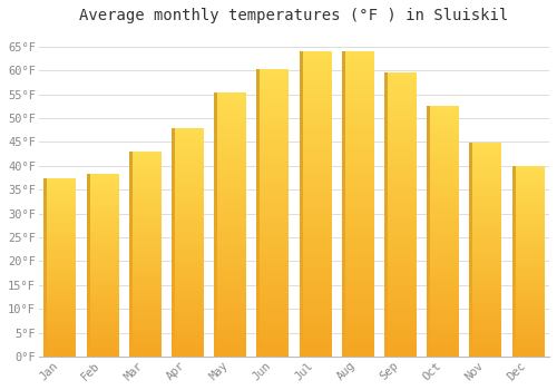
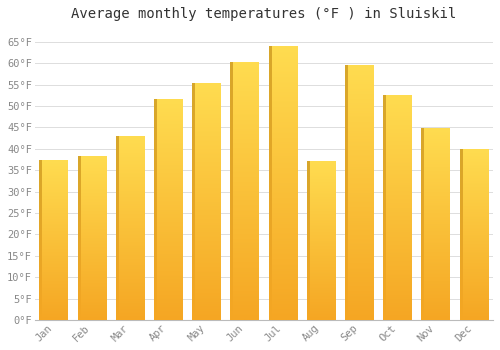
Apr: 47.8°F -> 51.5°F
Aug: 63.9°F -> 37.0°F
